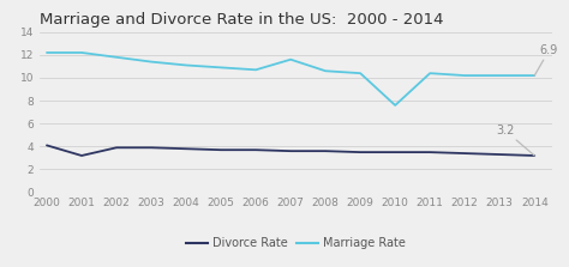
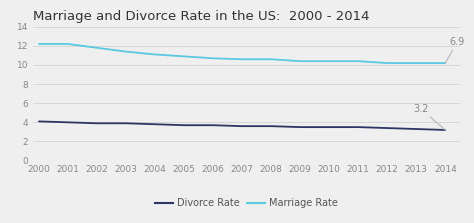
Divorce Rate/2001: 3.2 -> 4.0
Marriage Rate/2007: 11.6 -> 10.6
Marriage Rate/2010: 7.6 -> 10.4
